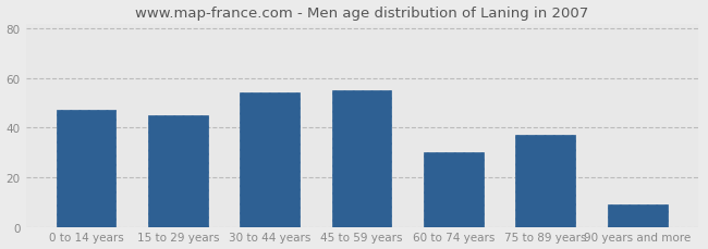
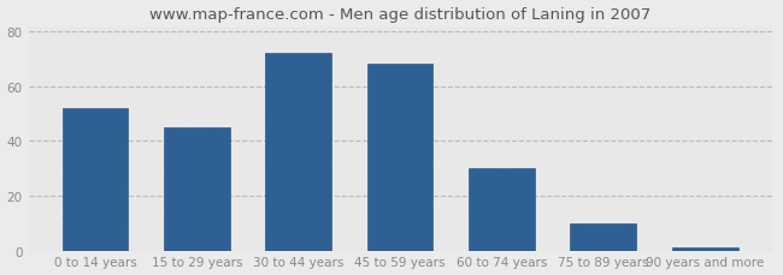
0 to 14 years: 47 -> 52
30 to 44 years: 54 -> 72
45 to 59 years: 55 -> 68
75 to 89 years: 37 -> 10
90 years and more: 9 -> 1
